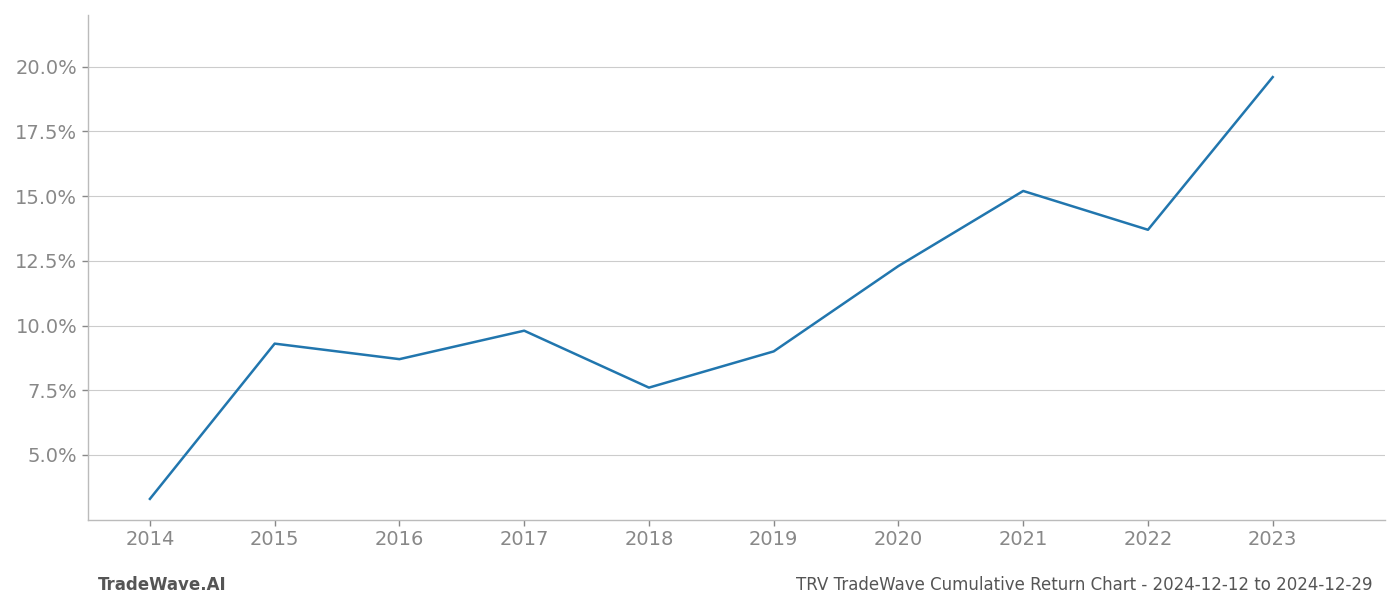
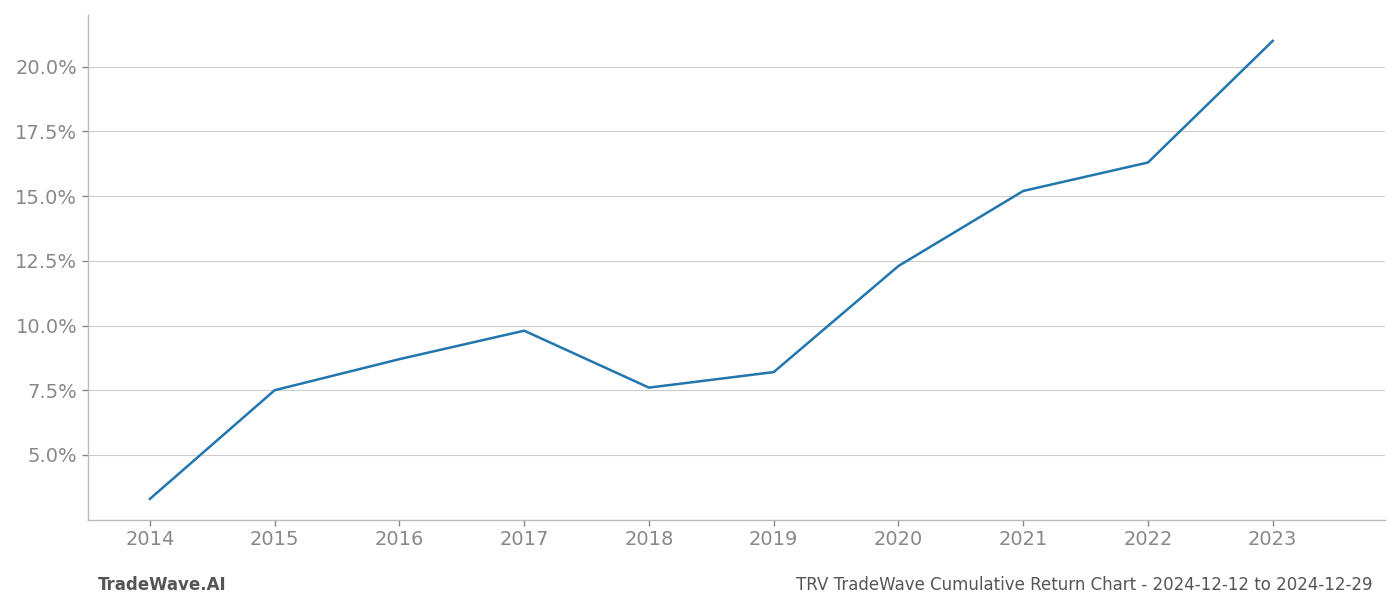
2015: 9.3% -> 7.5%
2019: 9.0% -> 8.2%
2022: 13.7% -> 16.3%
2023: 19.6% -> 21.0%
